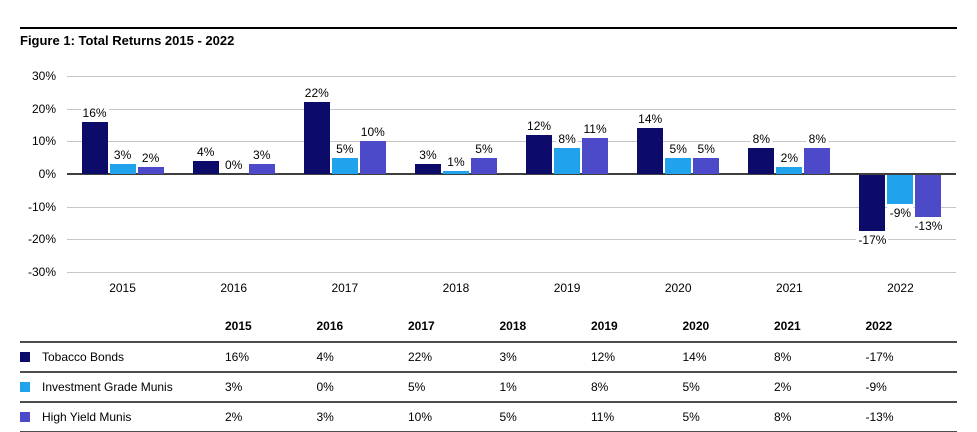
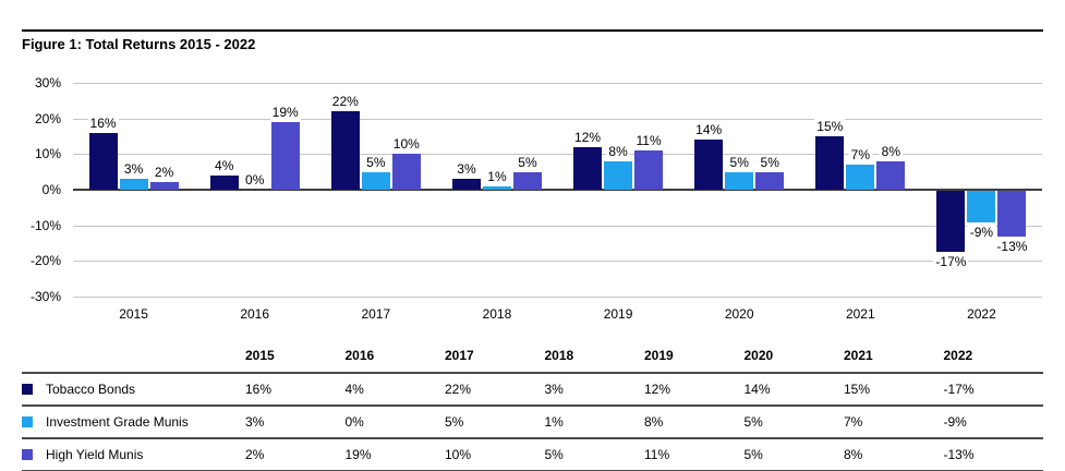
High Yield Munis/2016: 3% -> 19%
Tobacco Bonds/2021: 8% -> 15%
Investment Grade Munis/2021: 2% -> 7%
